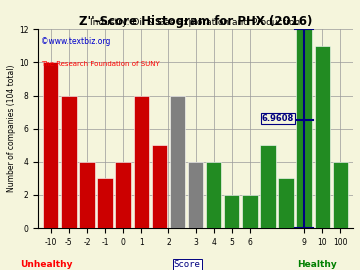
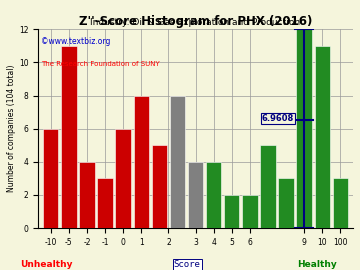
-10: 10 -> 6
-5: 8 -> 11
0: 4 -> 6
100: 4 -> 3
